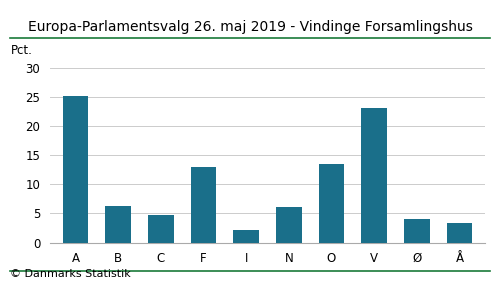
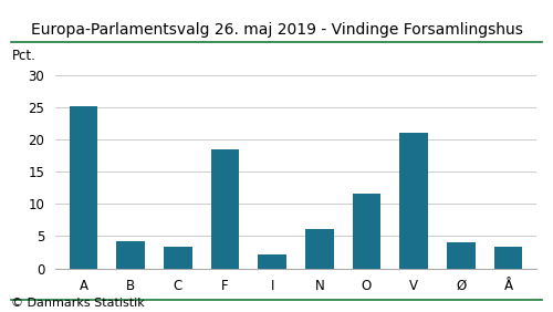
B: 6.2 -> 4.2
C: 4.7 -> 3.4
F: 13.0 -> 18.4
O: 13.5 -> 11.6
V: 23.1 -> 21.0
